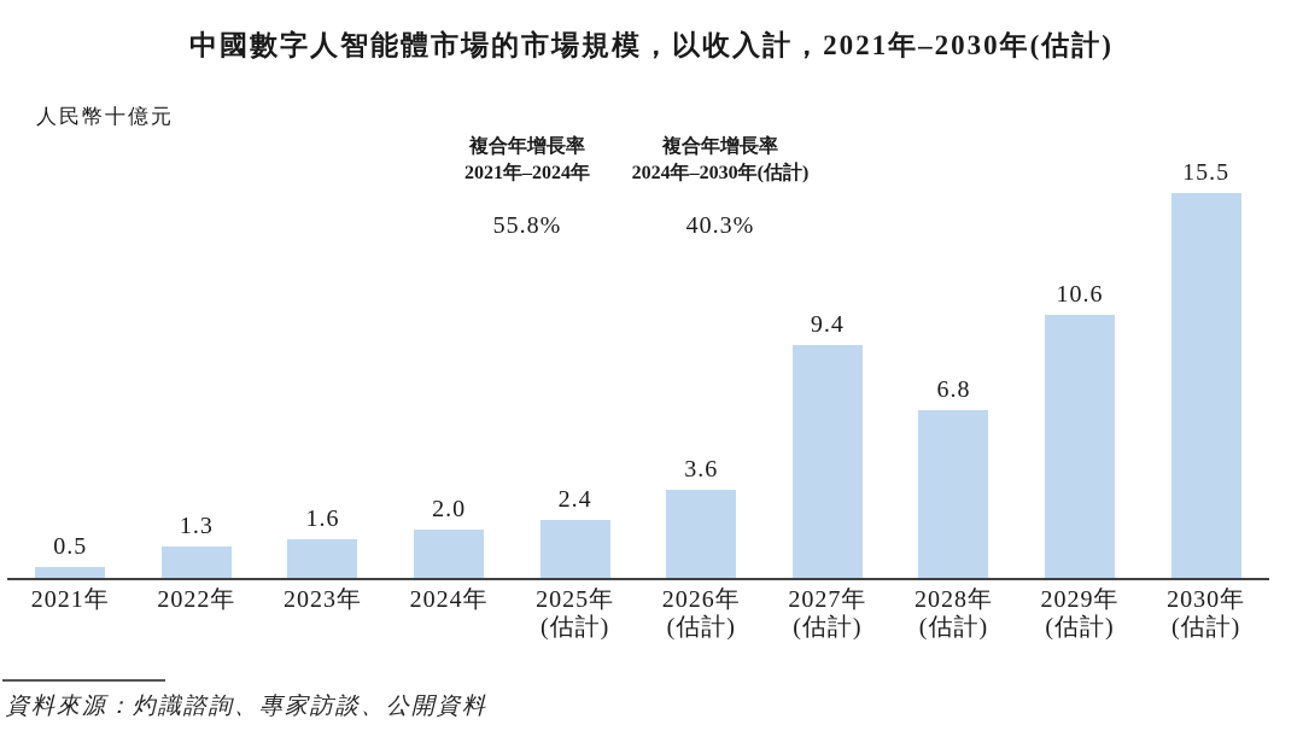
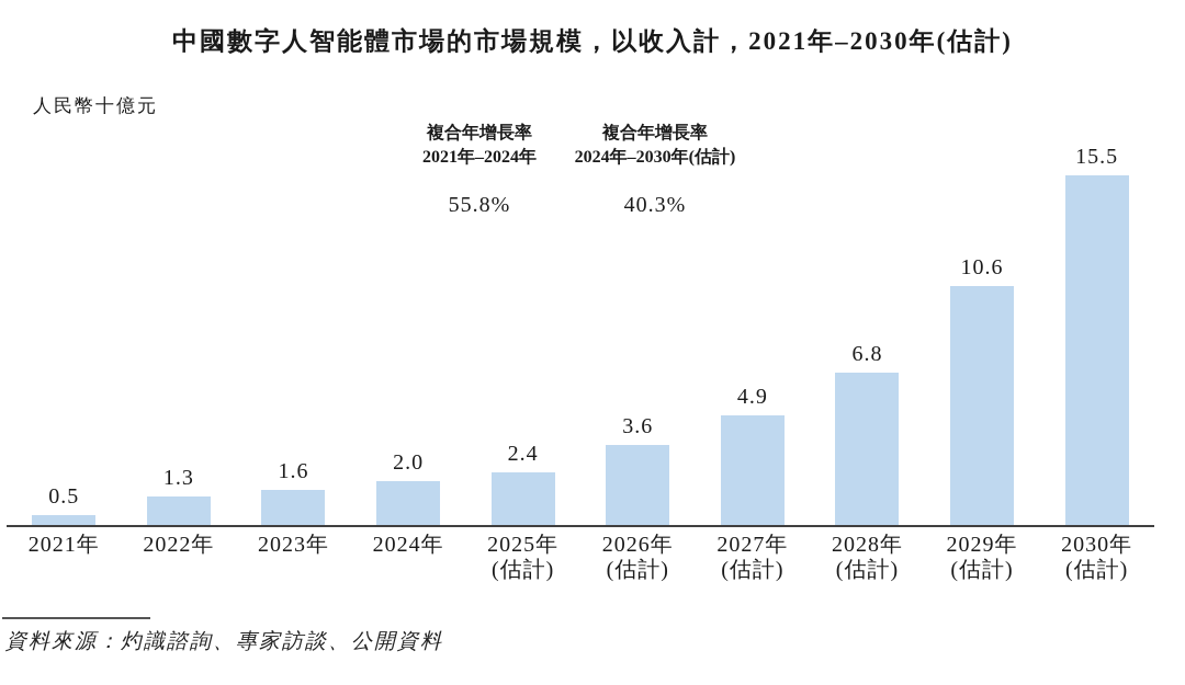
2027年 (估計): 9.4 -> 4.9
